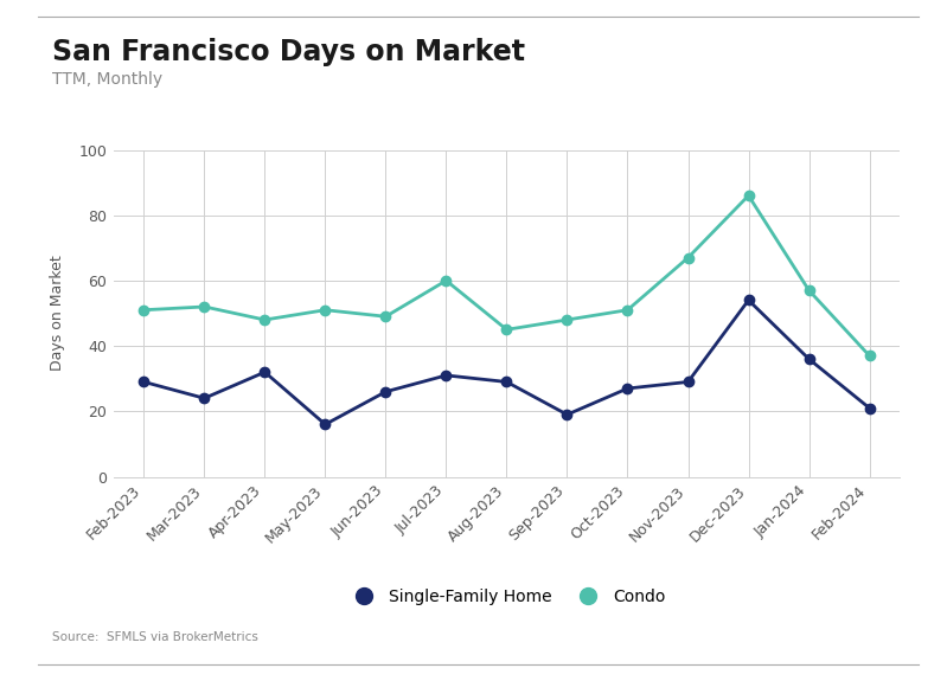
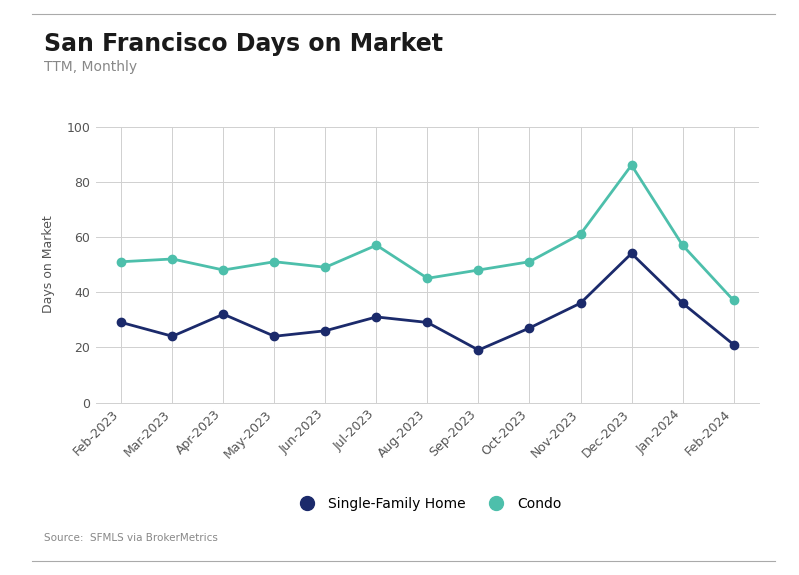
Single-Family Home/May-2023: 16 -> 24
Condo/Jul-2023: 60 -> 57
Single-Family Home/Nov-2023: 29 -> 36
Condo/Nov-2023: 67 -> 61
